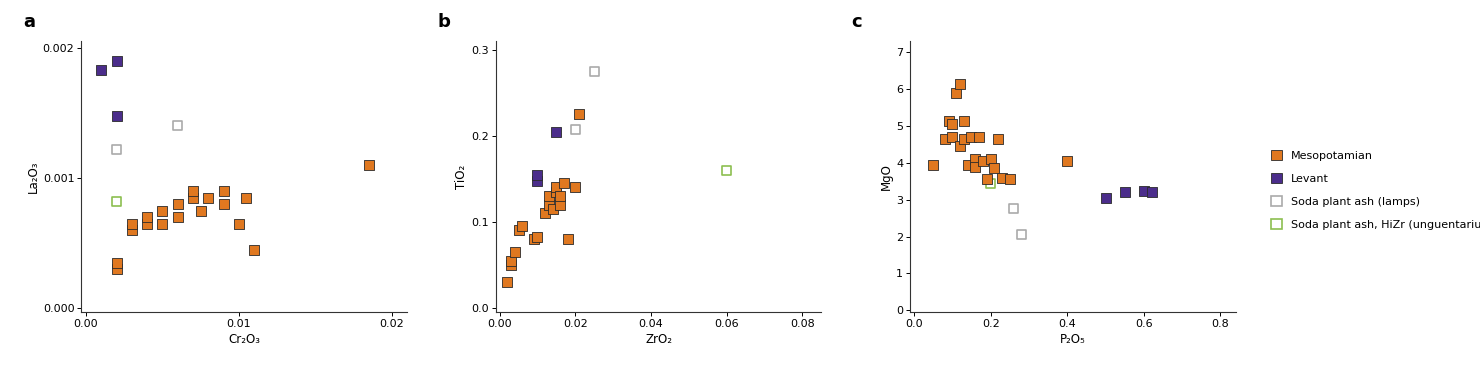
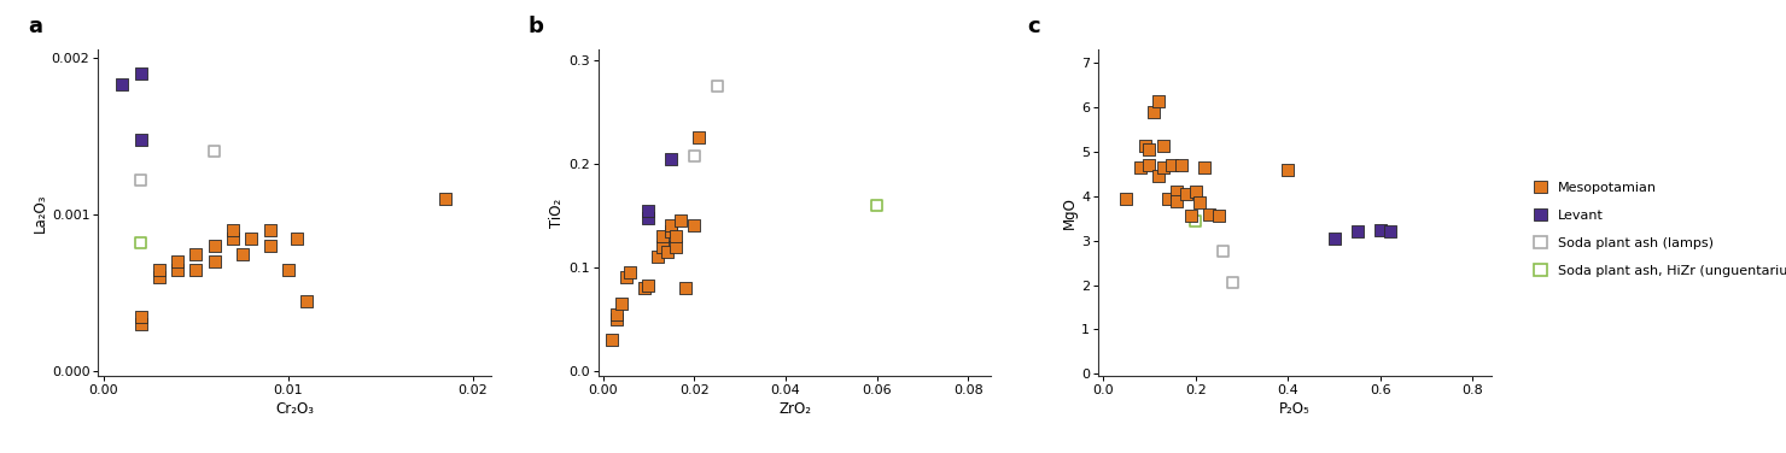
Mesopotamian/0.4: 4.05 -> 4.60
